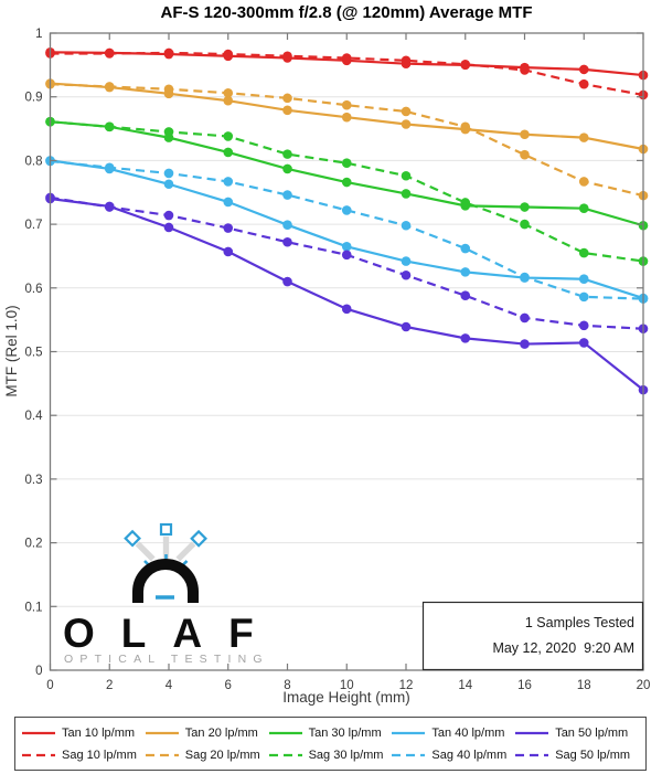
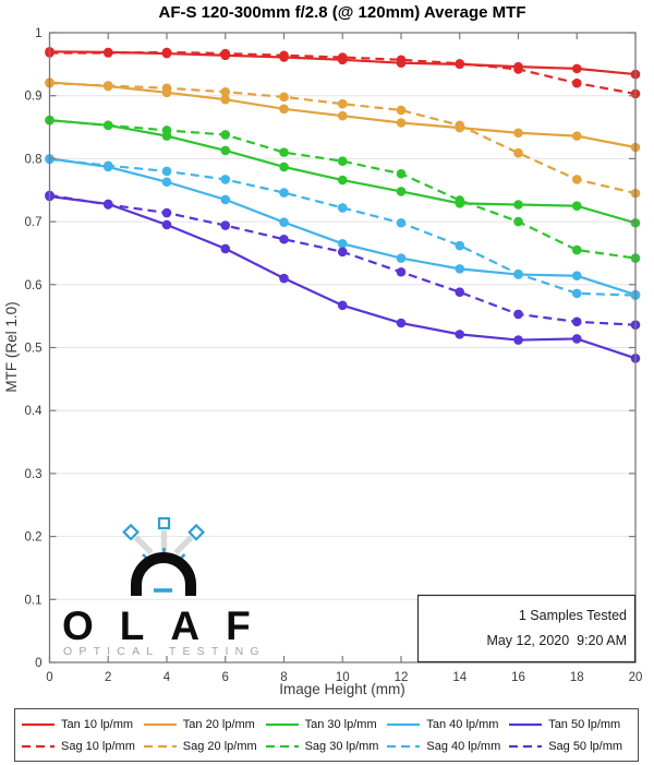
Tan 50 lp/mm/20: 0.44 -> 0.48
